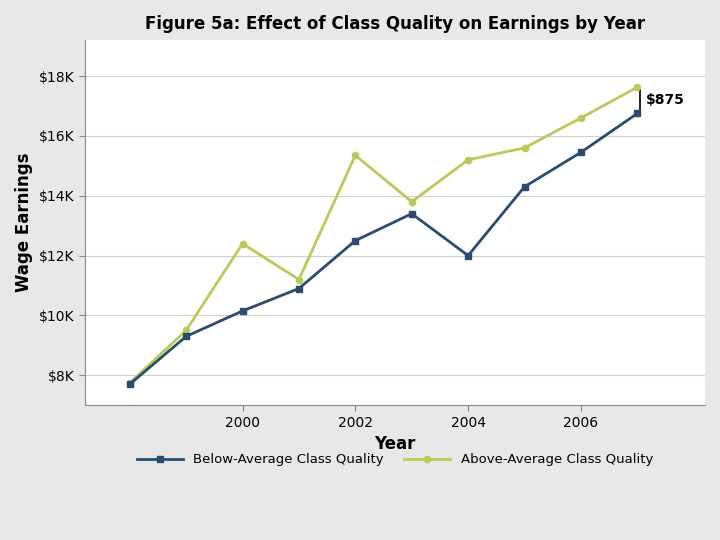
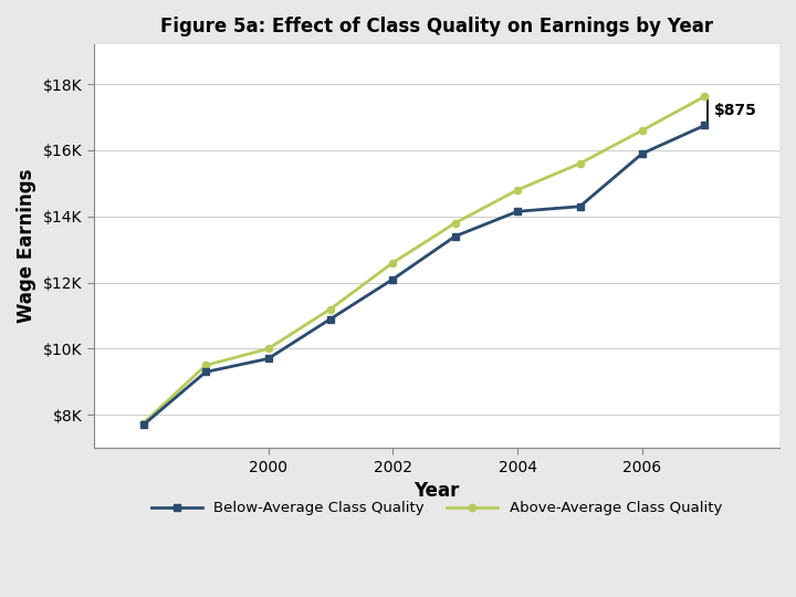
Below-Average Class Quality/2000: $10.15K -> $9.70K
Above-Average Class Quality/2000: $12.40K -> $10.00K
Below-Average Class Quality/2002: $12.50K -> $12.10K
Above-Average Class Quality/2002: $15.35K -> $12.60K
Below-Average Class Quality/2004: $12.00K -> $14.15K
Above-Average Class Quality/2004: $15.20K -> $14.80K
Below-Average Class Quality/2006: $15.45K -> $15.90K
